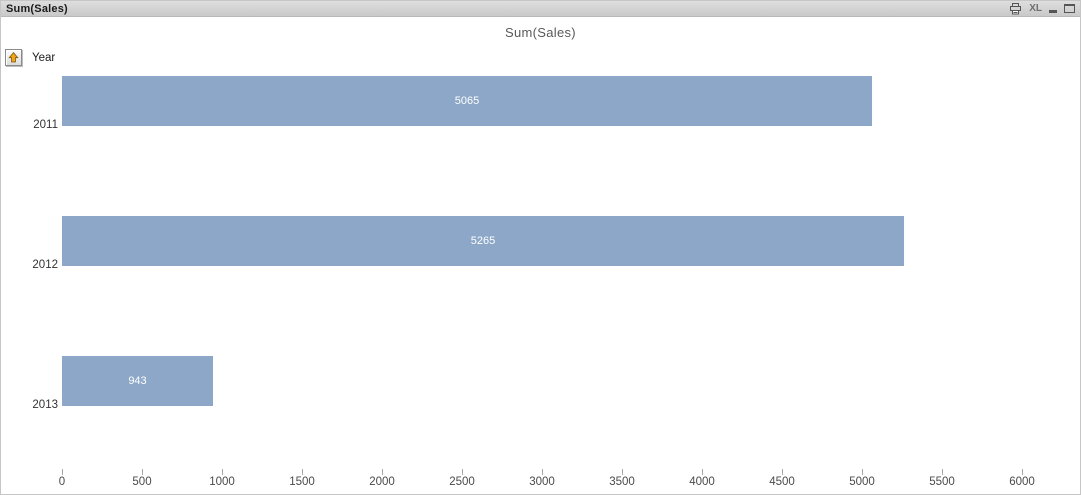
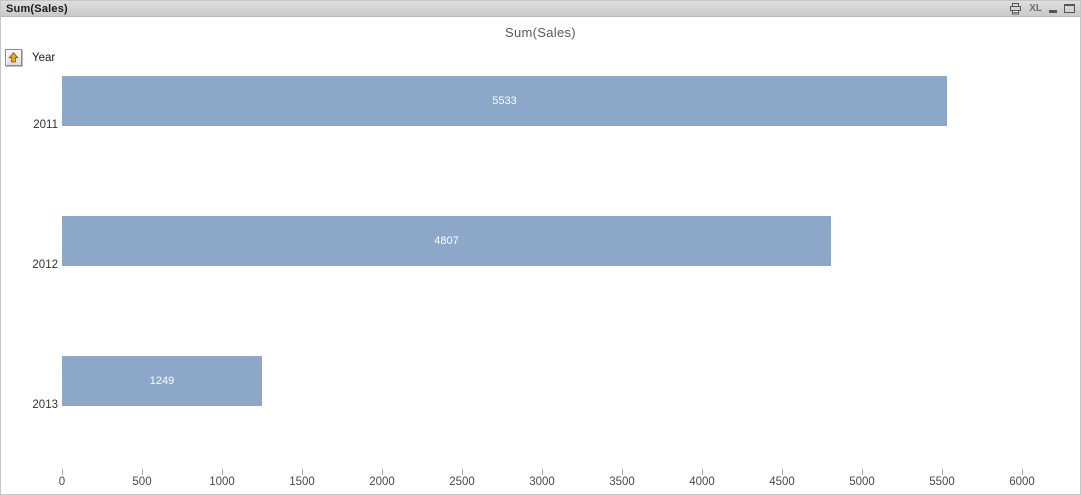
2011: 5065 -> 5533
2012: 5265 -> 4807
2013: 943 -> 1249
